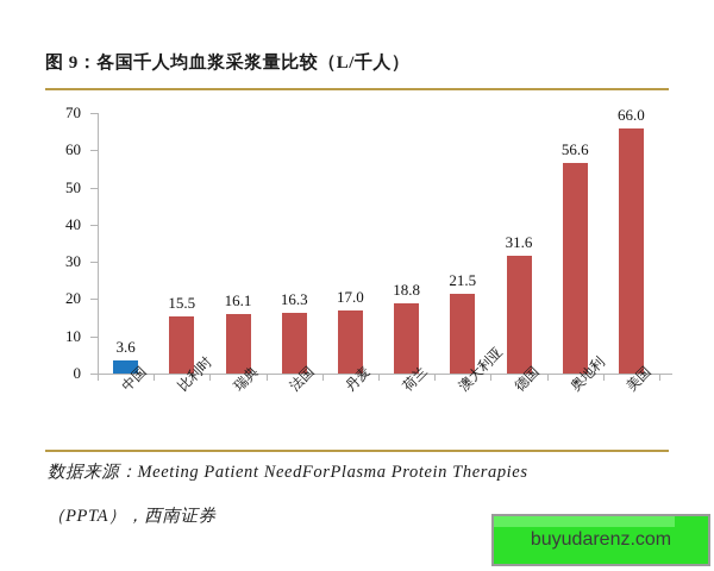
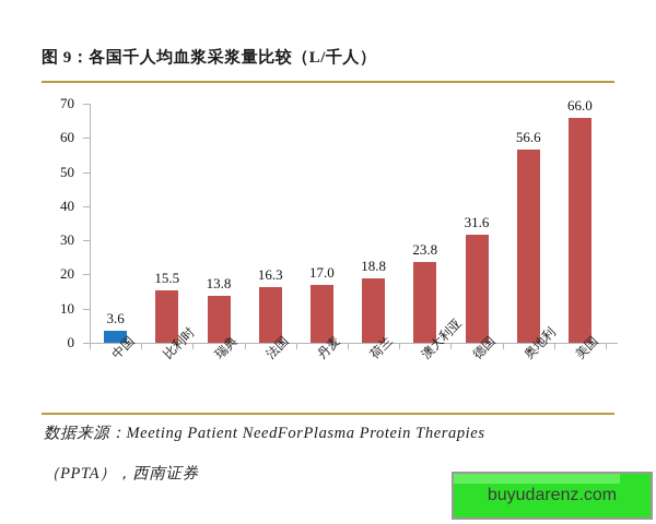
瑞典: 16.1 -> 13.8
澳大利亚: 21.5 -> 23.8
